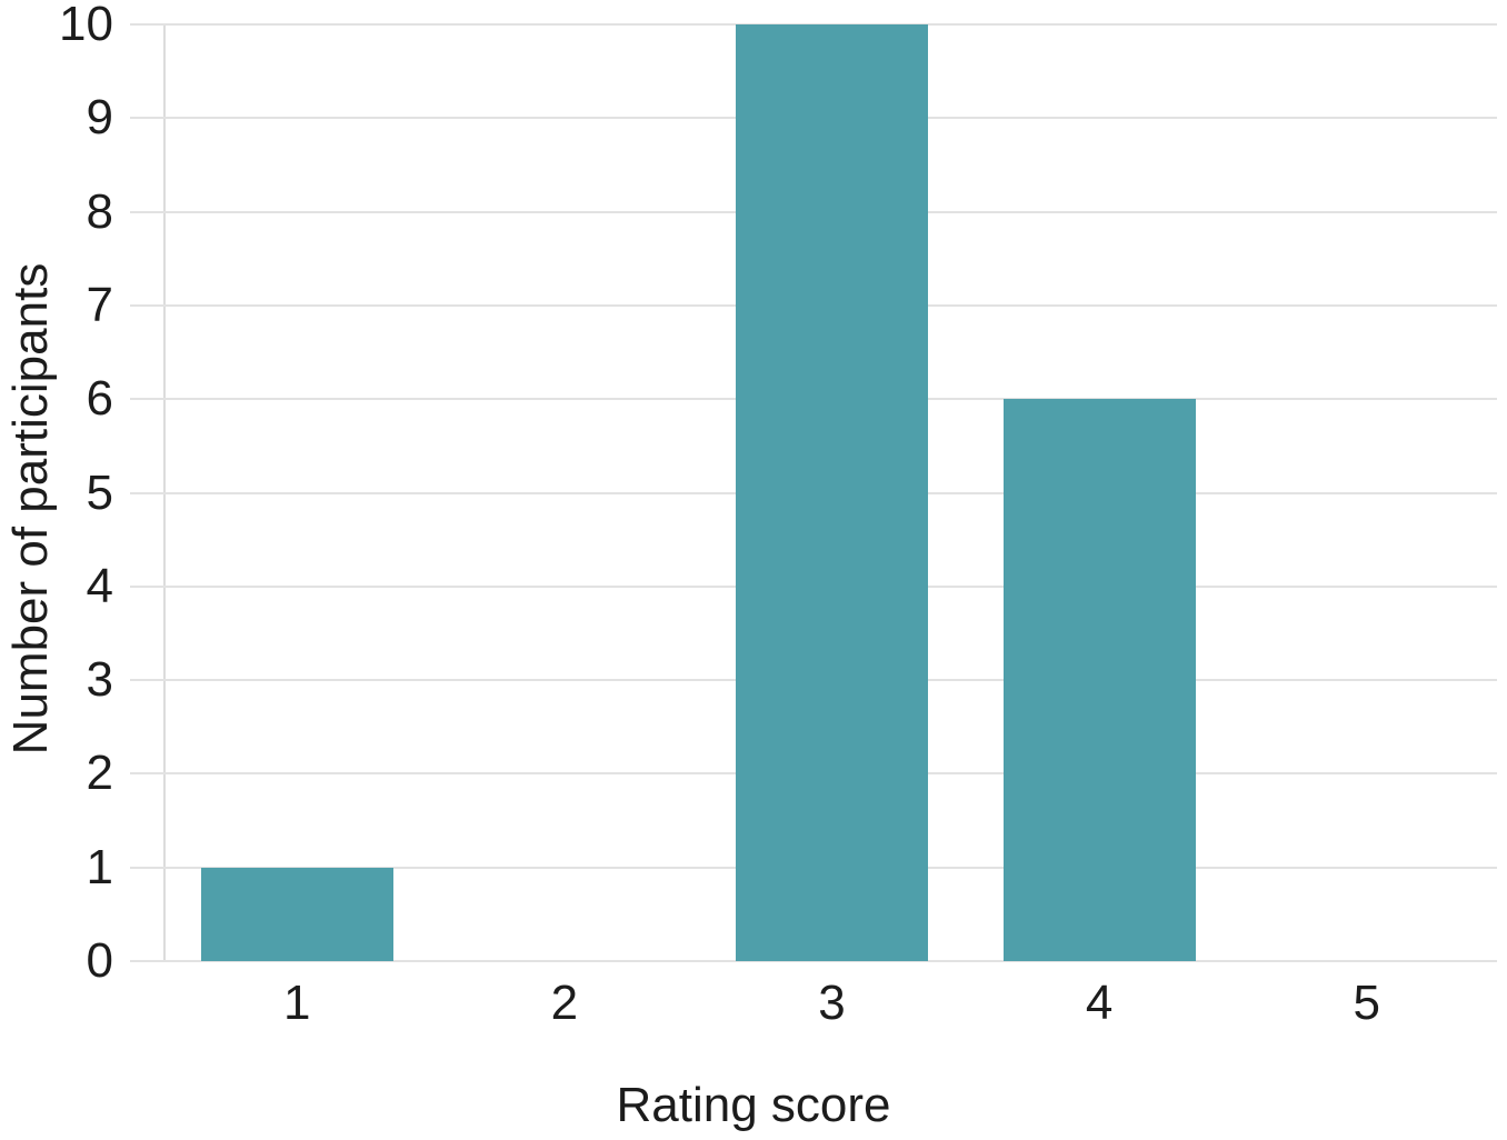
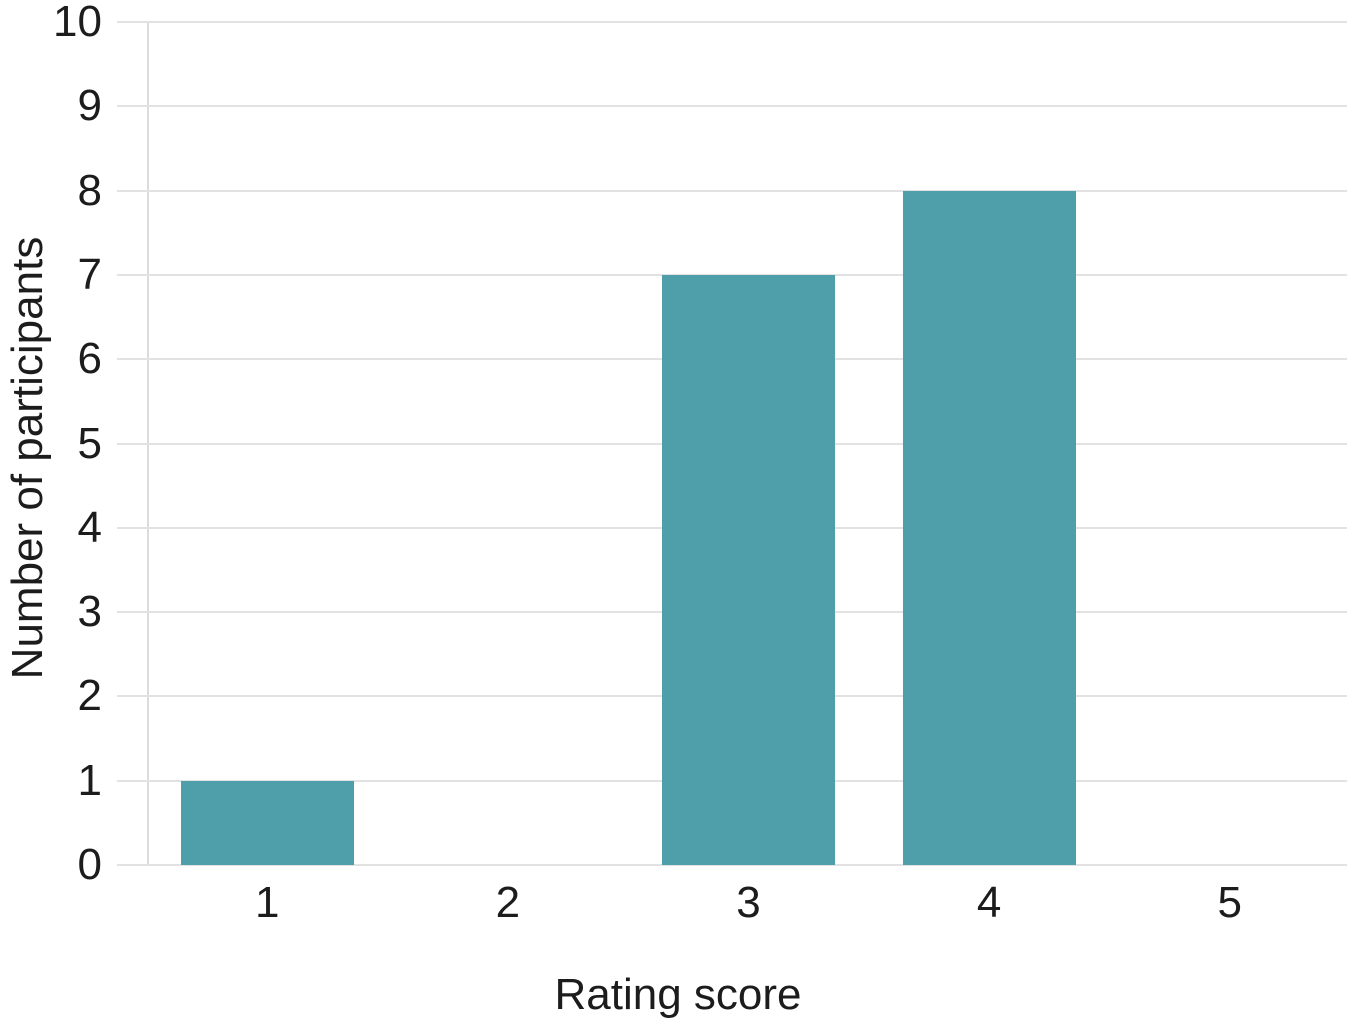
3: 10 -> 7
4: 6 -> 8
